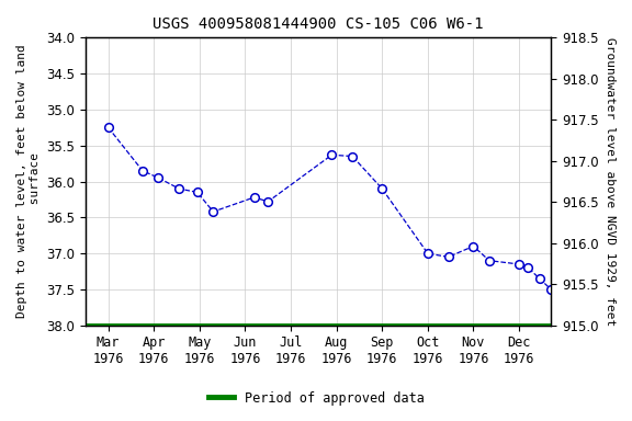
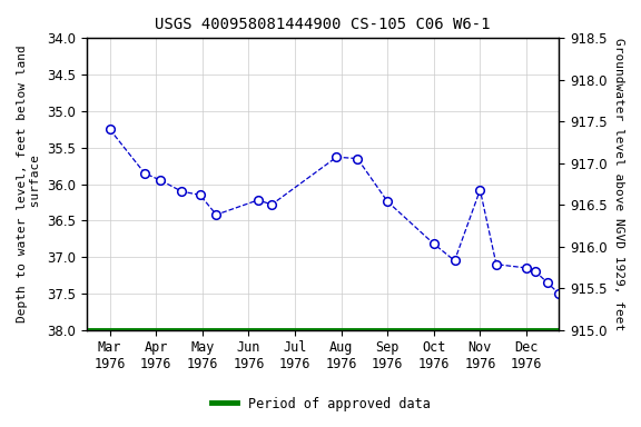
Sep 1976: 36.10 -> 36.24
Oct 1976: 37.00 -> 36.82
Nov 1976: 36.90 -> 36.08
